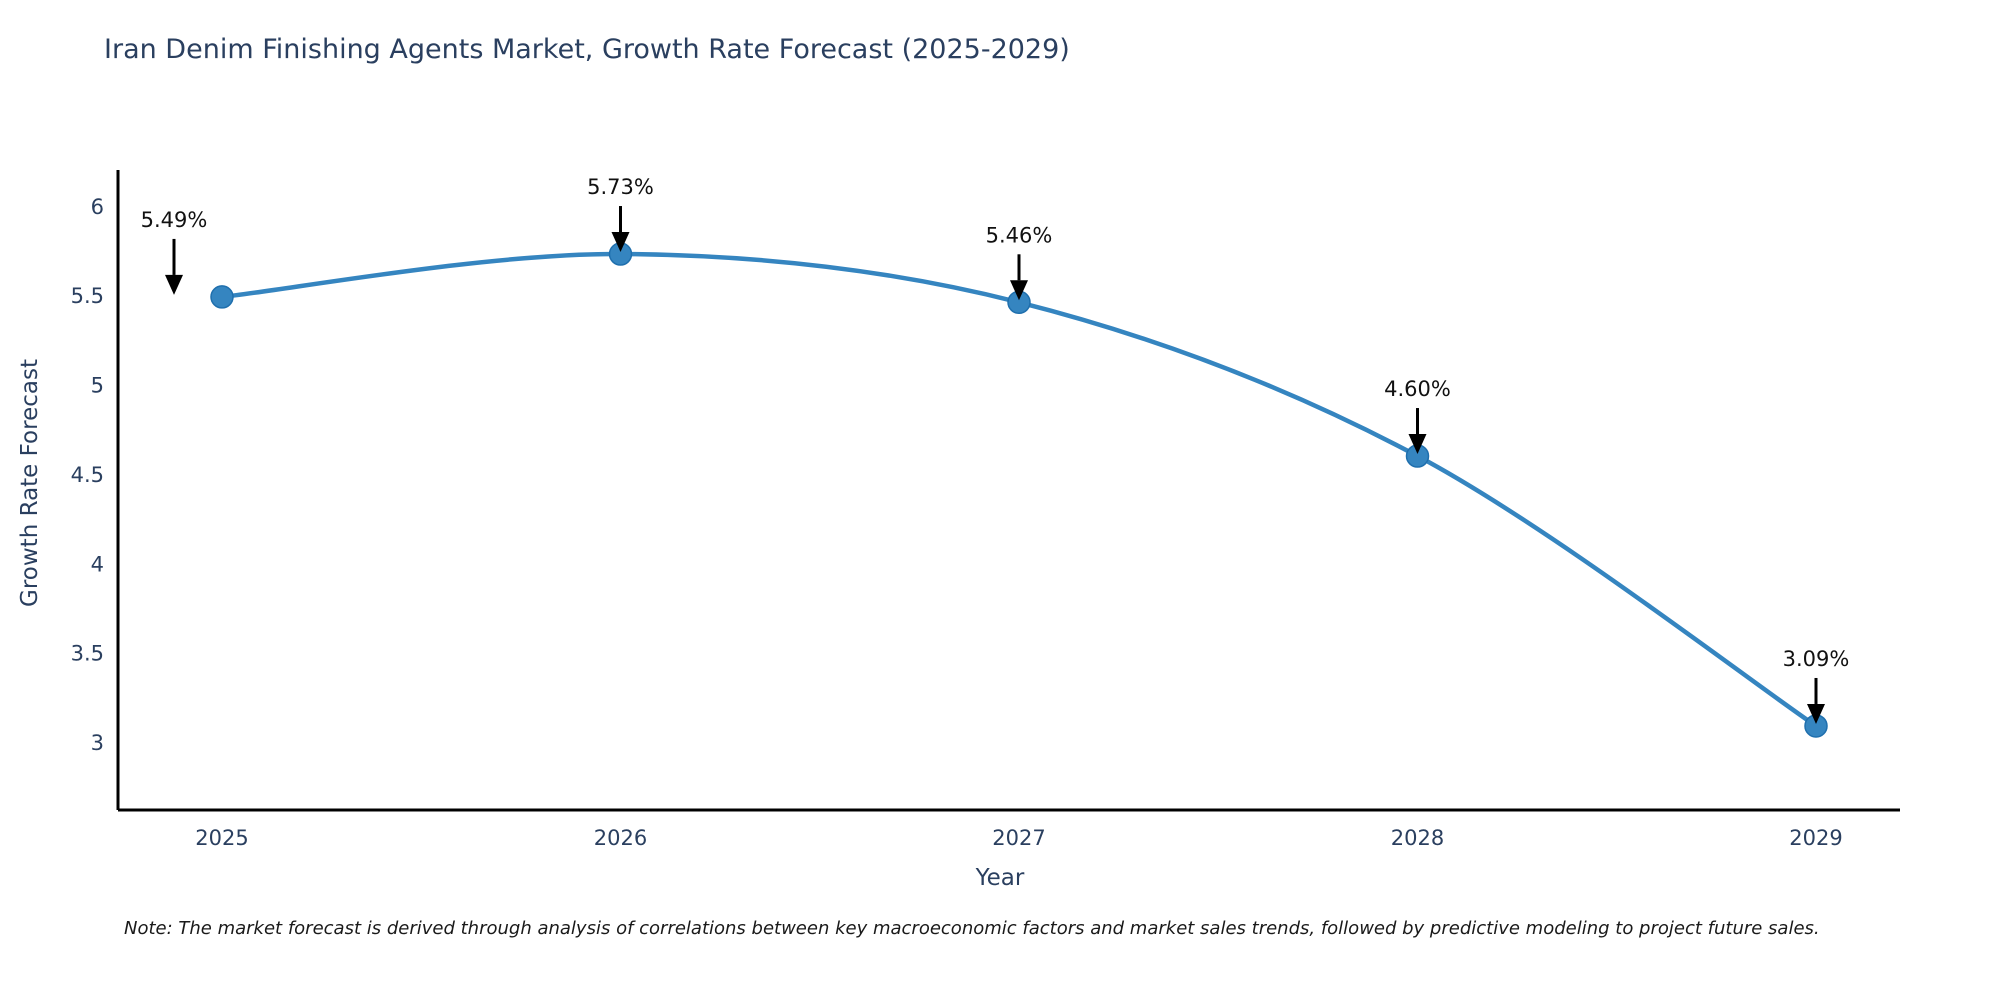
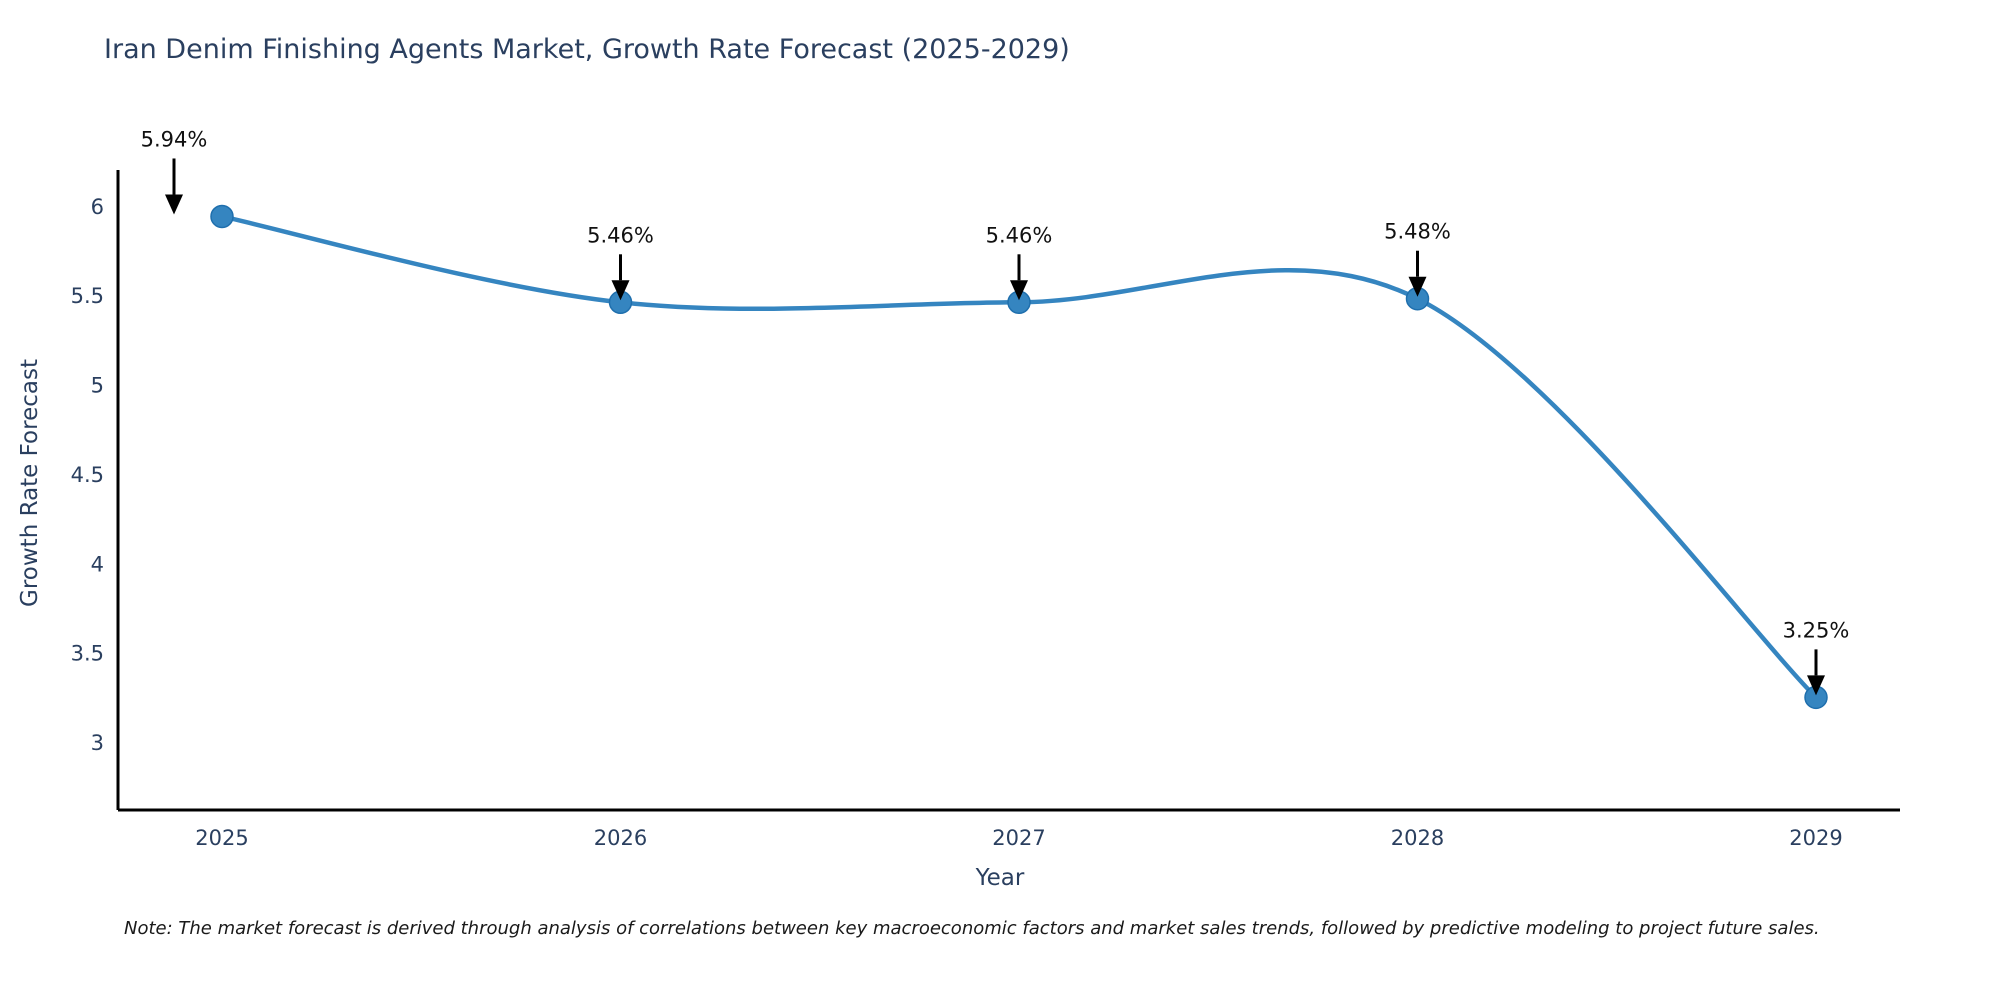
2025: 5.49% -> 5.94%
2026: 5.73% -> 5.46%
2028: 4.60% -> 5.48%
2029: 3.09% -> 3.25%
